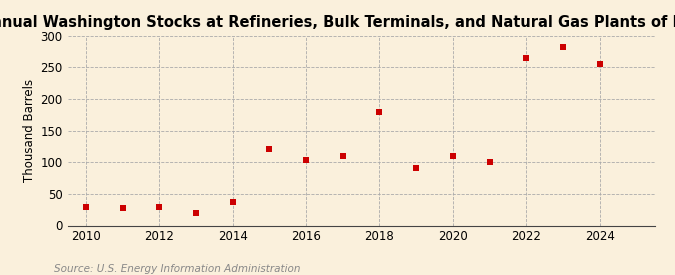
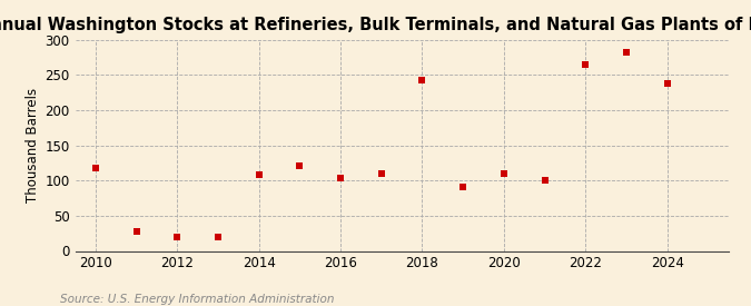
2010: 30 -> 118
2012: 30 -> 20
2014: 37 -> 108
2018: 180 -> 242
2024: 255 -> 238
